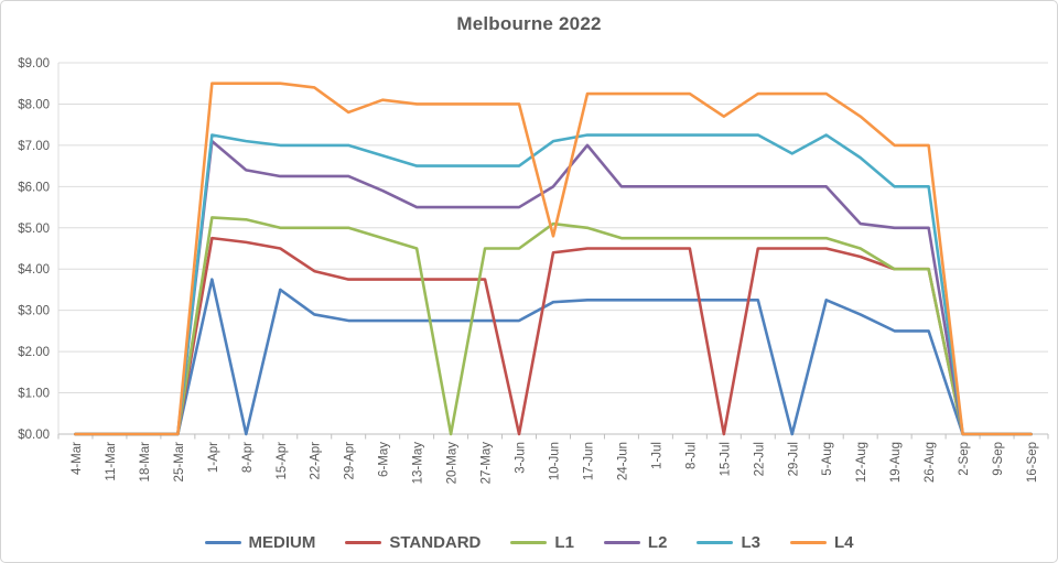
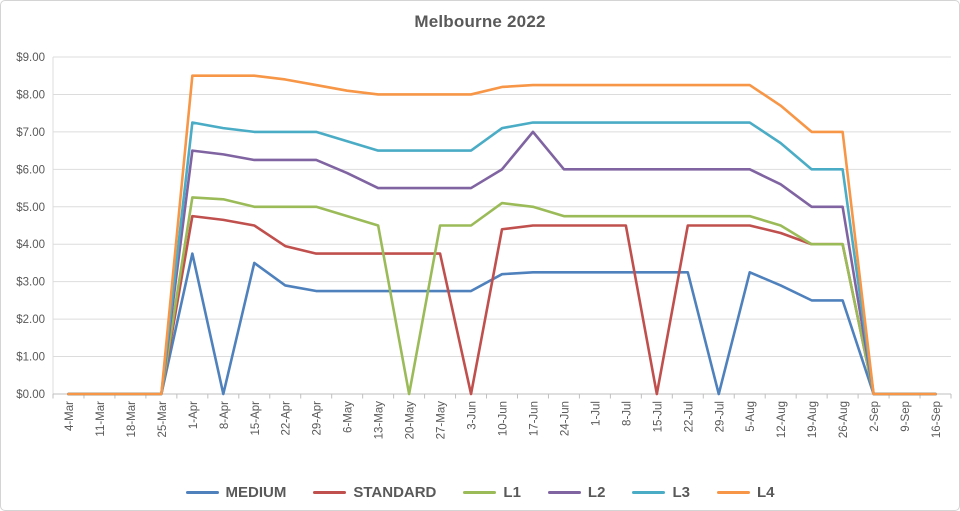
L2/1-Apr: $7.1 -> $6.5
L4/29-Apr: $7.8 -> $8.2
L4/10-Jun: $4.8 -> $8.2
L4/15-Jul: $7.7 -> $8.2
L3/29-Jul: $6.8 -> $7.2
L2/12-Aug: $5.1 -> $5.6
